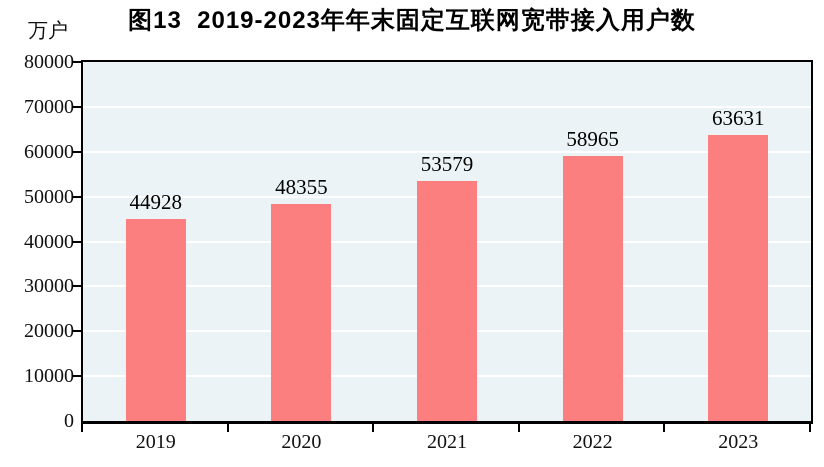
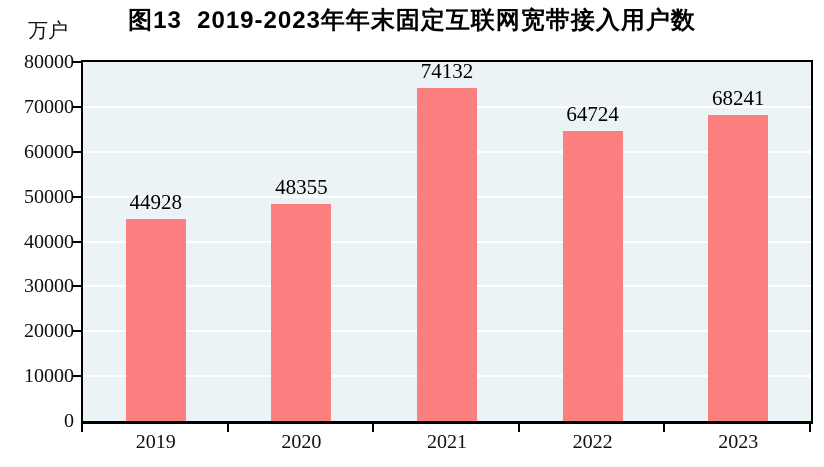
2021: 53579 -> 74132
2022: 58965 -> 64724
2023: 63631 -> 68241
